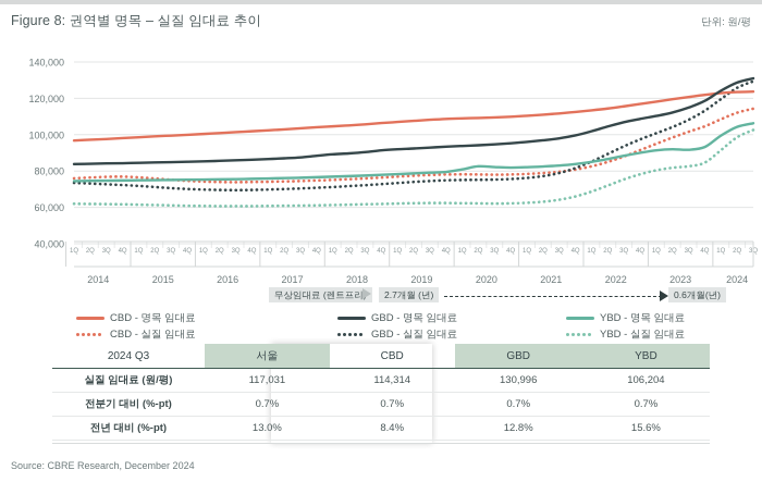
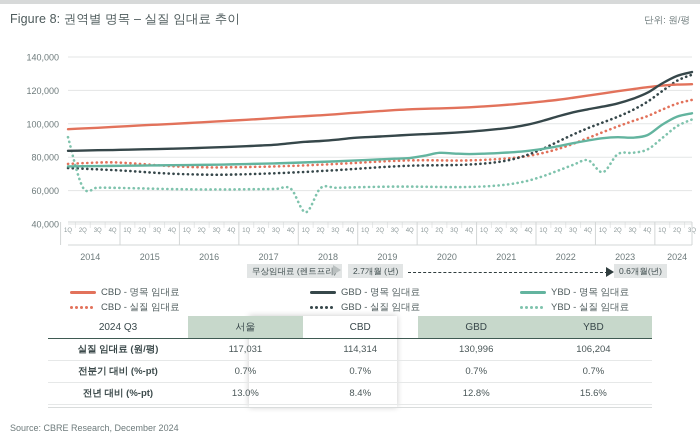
YBD - 실질 임대료/2014 1Q: 62000 -> 92000
YBD - 실질 임대료/2018 1Q: 61000 -> 47000
YBD - 실질 임대료/2023 1Q: 80000 -> 71000
